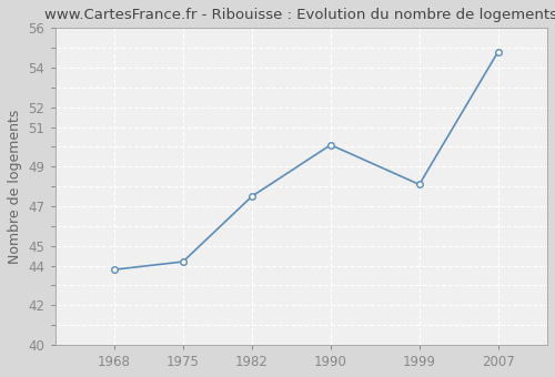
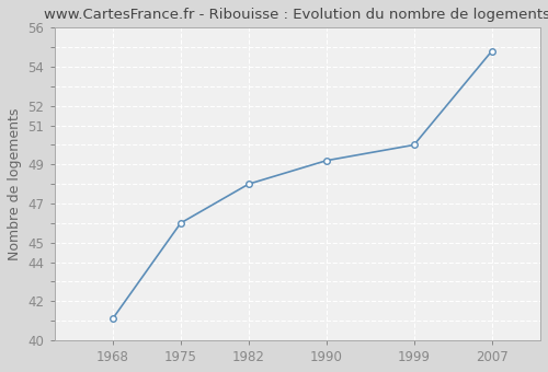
1968: 43.8 -> 41.1
1975: 44.2 -> 46.0
1982: 47.5 -> 48.0
1990: 50.1 -> 49.2
1999: 48.1 -> 50.0
